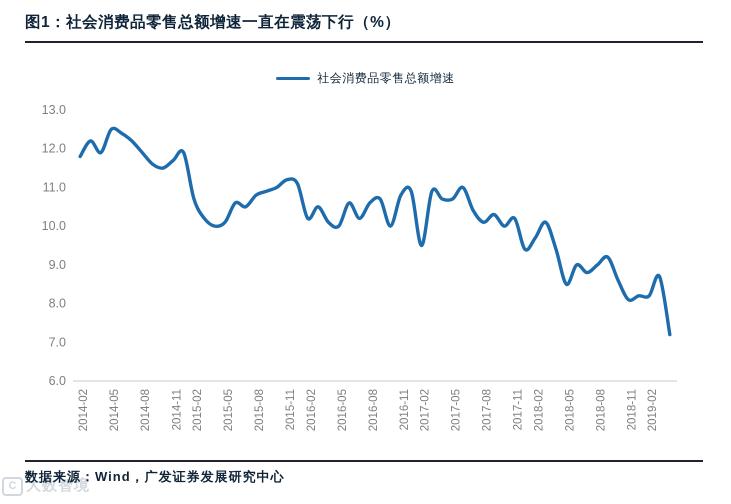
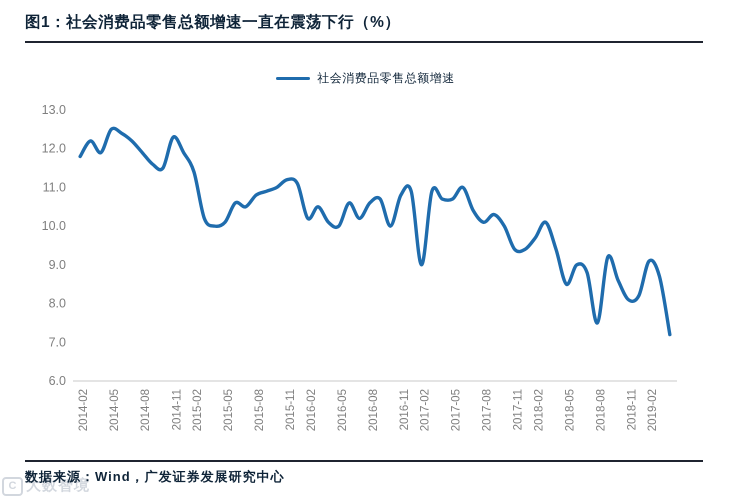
2014-11: 11.7 -> 12.3
2015-02: 10.7 -> 11.4
2017-02: 9.5 -> 9.0
2017-11: 10.2 -> 9.4
2018-08: 9.0 -> 7.5
2019-02: 8.2 -> 9.1
